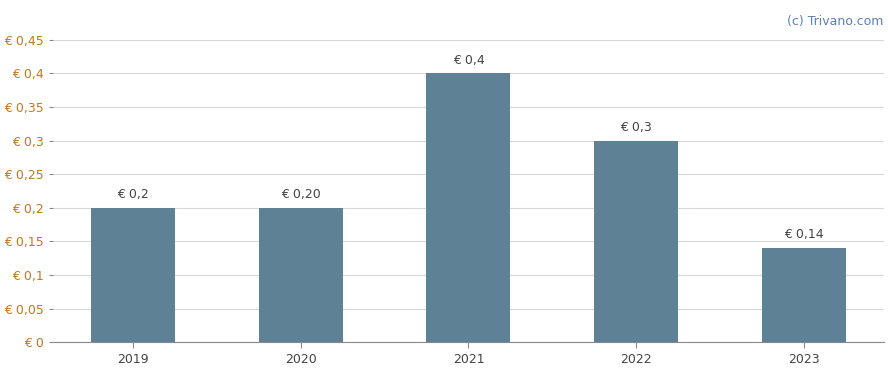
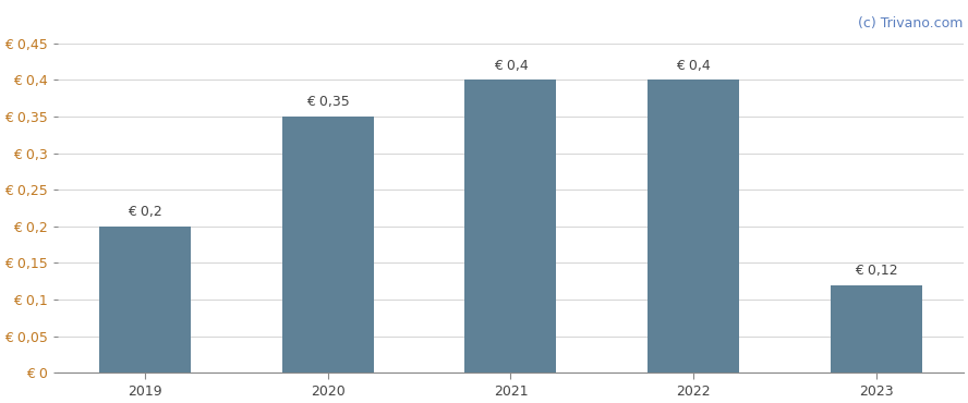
2020: 0,20 -> 0,35
2022: 0,3 -> 0,4
2023: 0,14 -> 0,12
